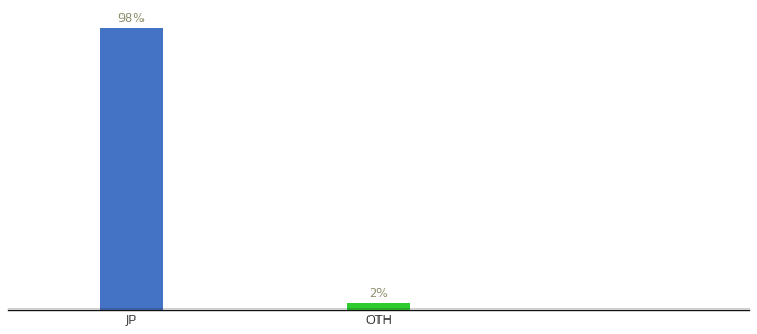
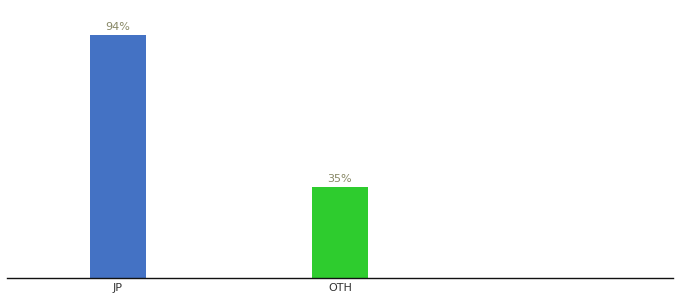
JP: 98% -> 94%
OTH: 2% -> 35%
